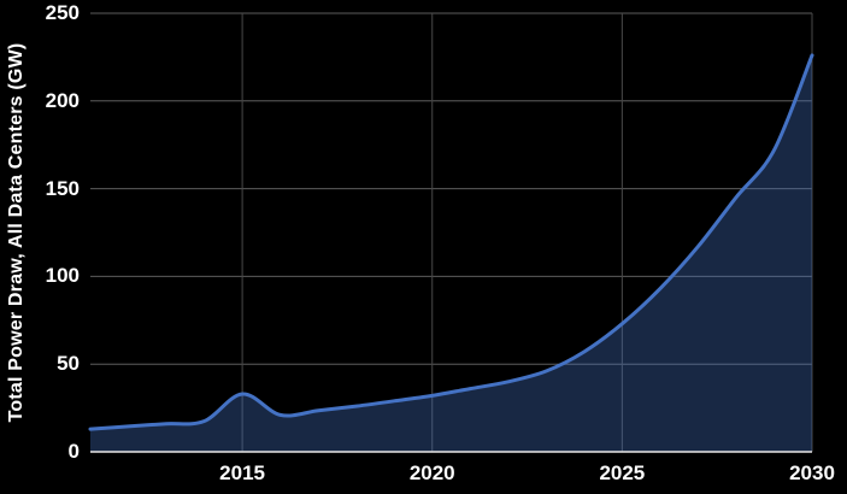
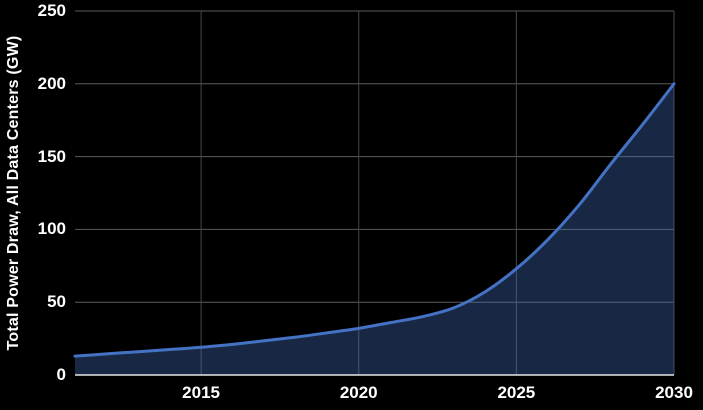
2015: 33 -> 19
2030: 226 -> 200
